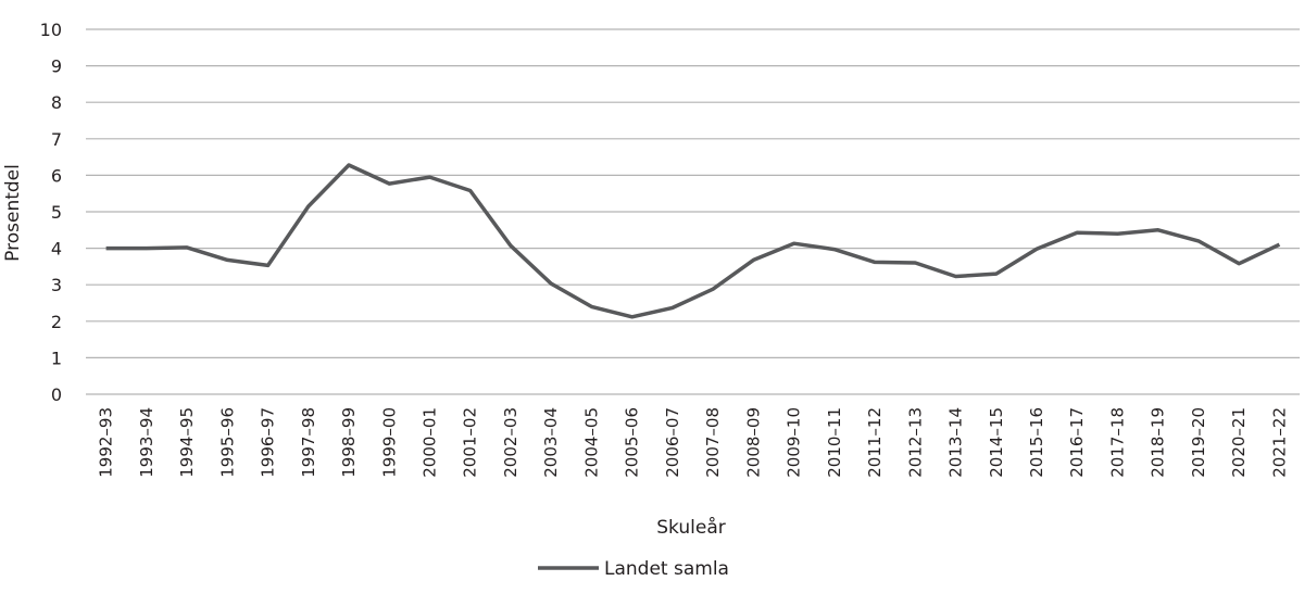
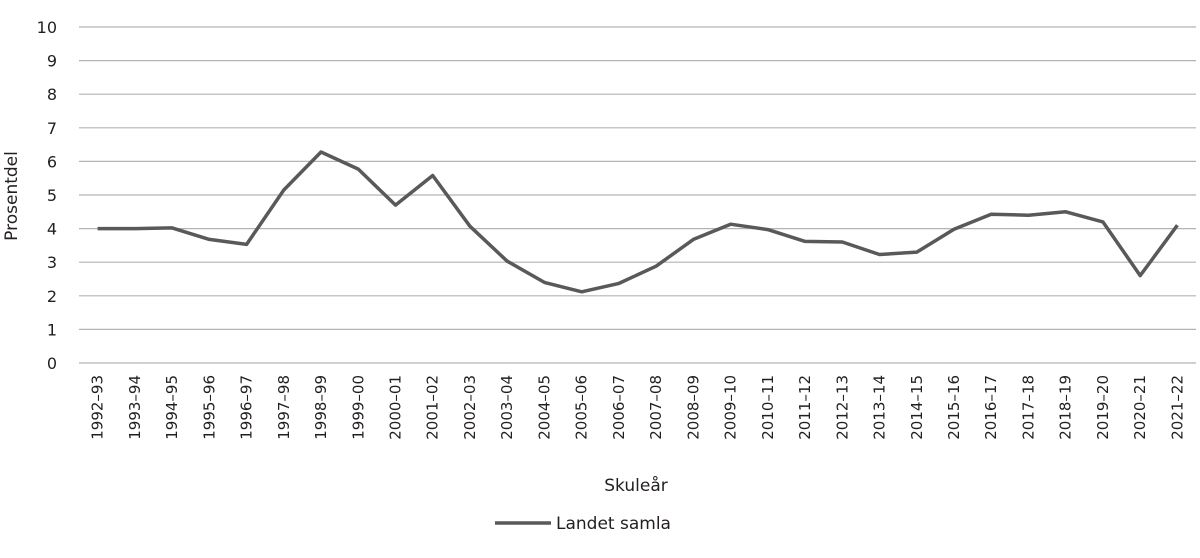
2000–01: 6.0 -> 4.7
2020–21: 3.6 -> 2.6
